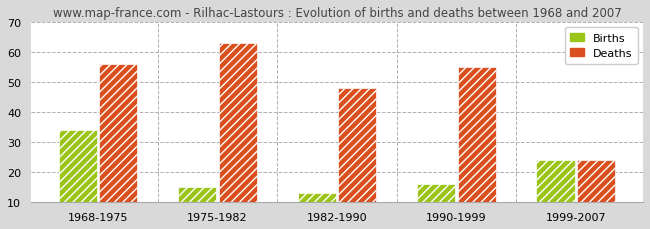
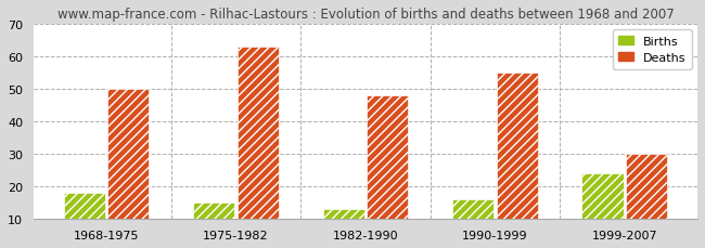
Births/1968-1975: 34 -> 18
Deaths/1968-1975: 56 -> 50
Deaths/1999-2007: 24 -> 30
